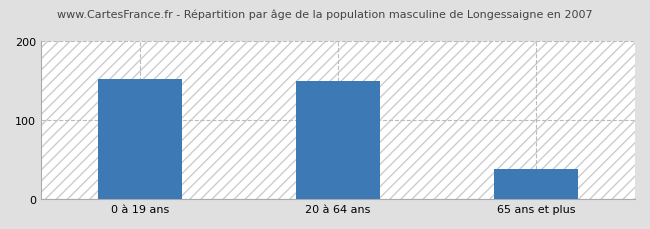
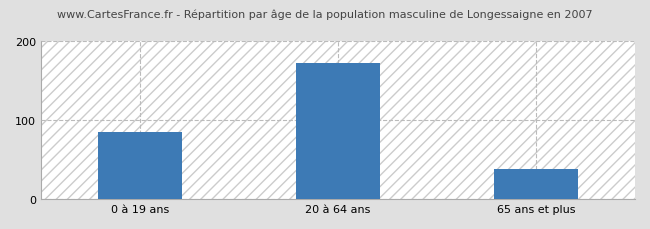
0 à 19 ans: 152 -> 85
20 à 64 ans: 150 -> 172
